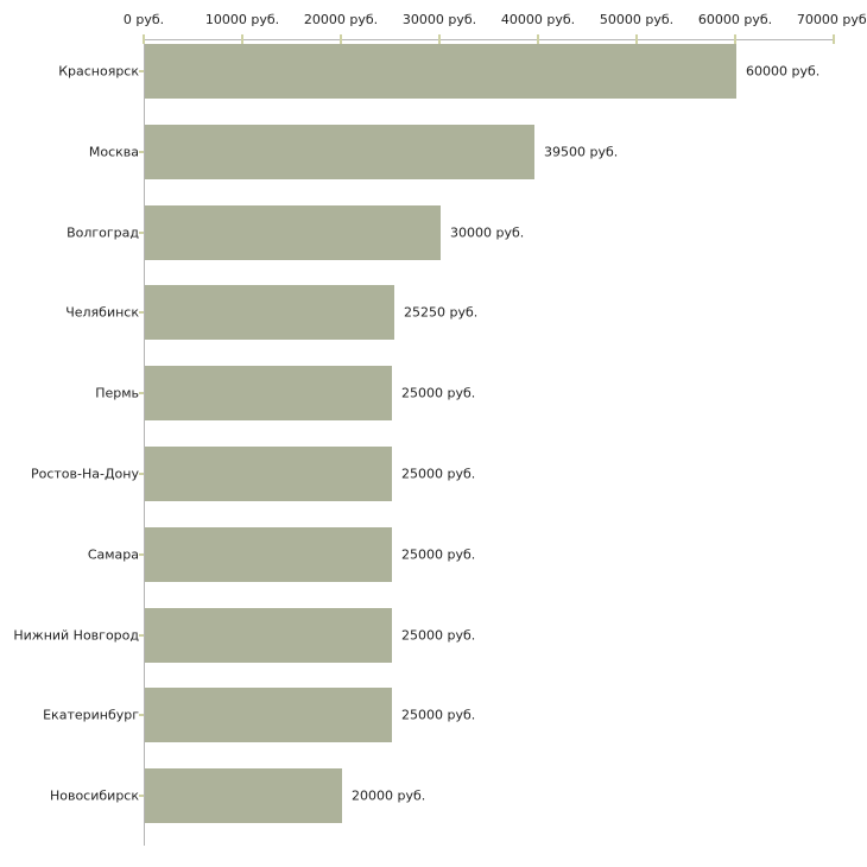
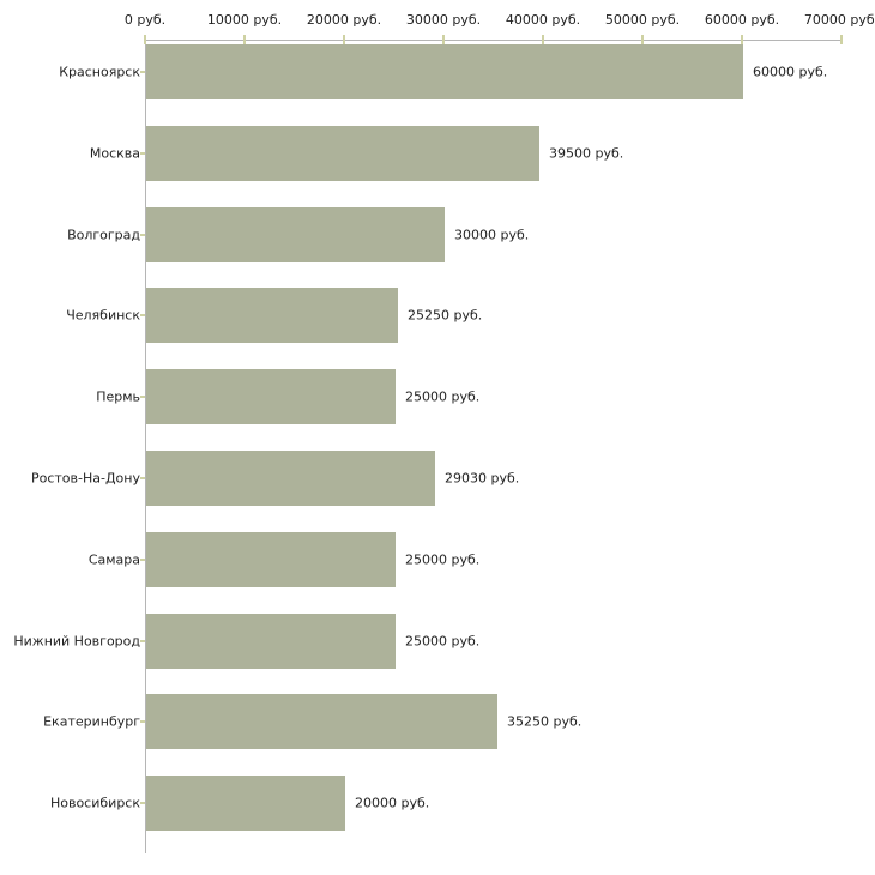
Ростов-На-Дону: 25000 -> 29030
Екатеринбург: 25000 -> 35250
